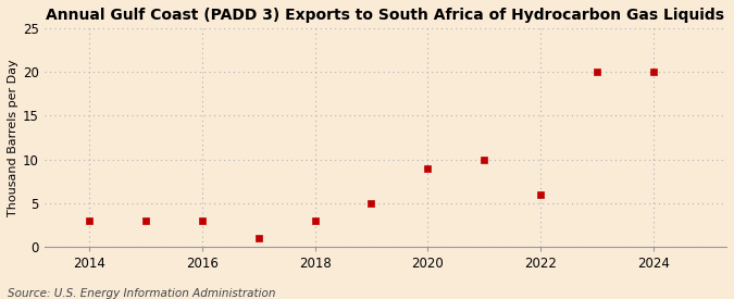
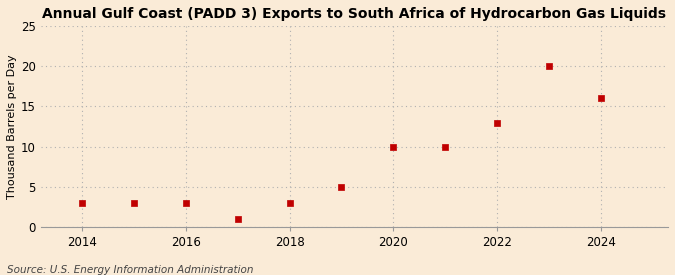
2020: 9 -> 10
2022: 6 -> 13
2024: 20 -> 16
